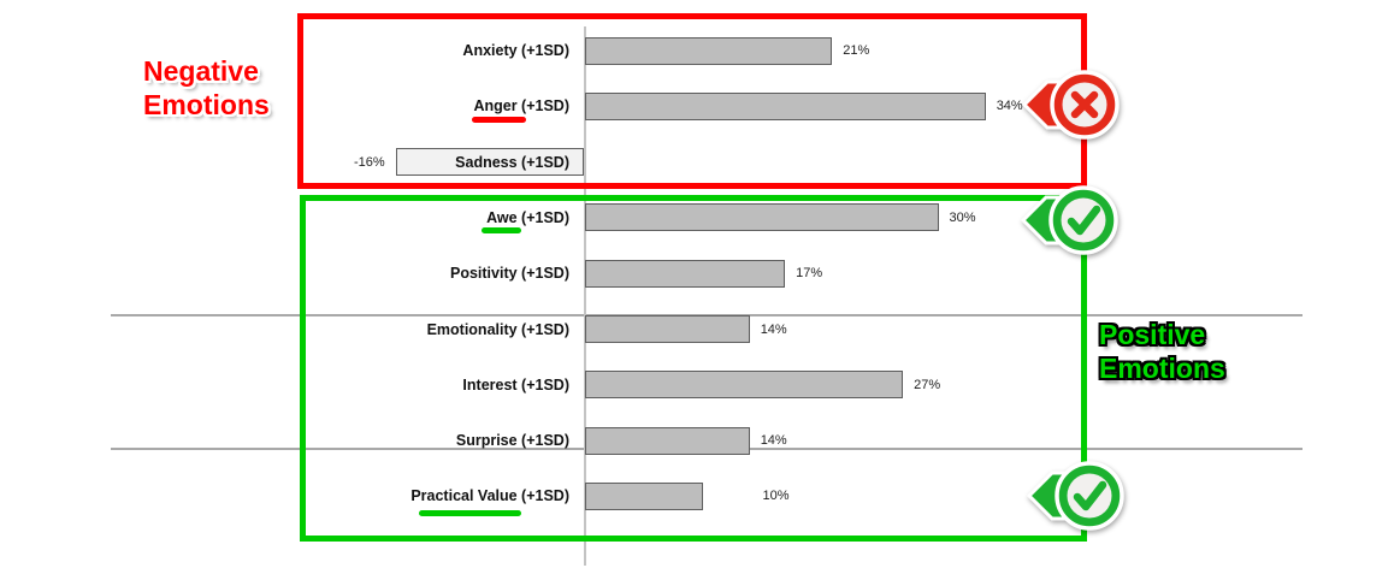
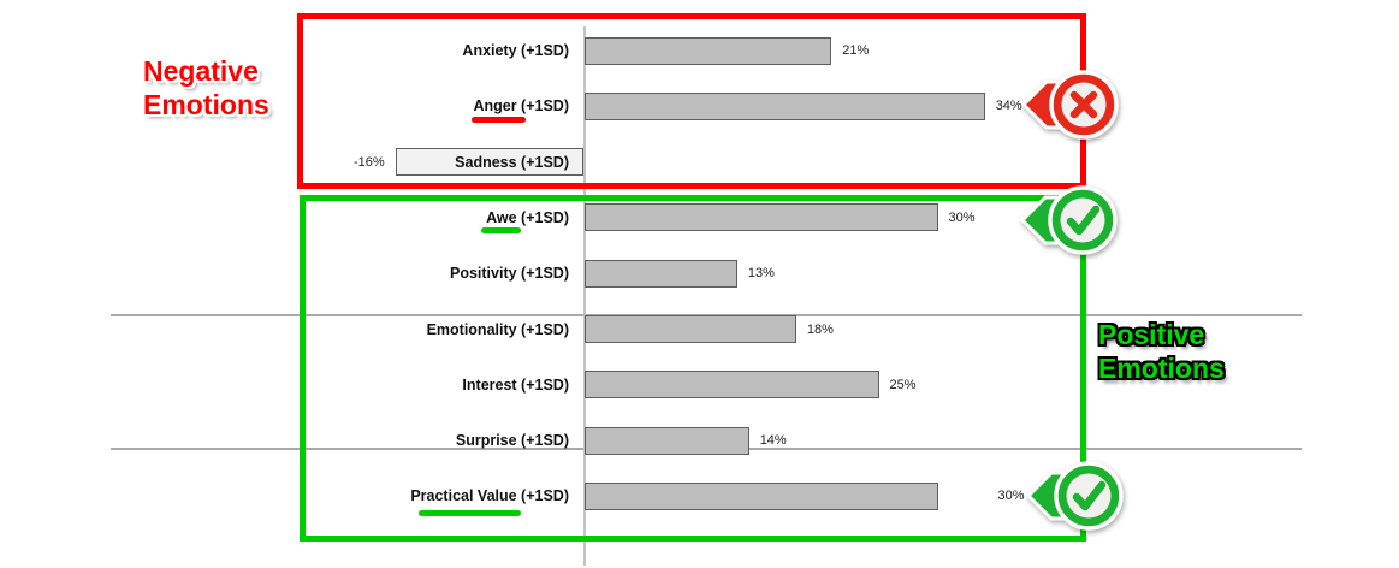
Positivity (+1SD): 17% -> 13%
Emotionality (+1SD): 14% -> 18%
Interest (+1SD): 27% -> 25%
Practical Value (+1SD): 10% -> 30%
